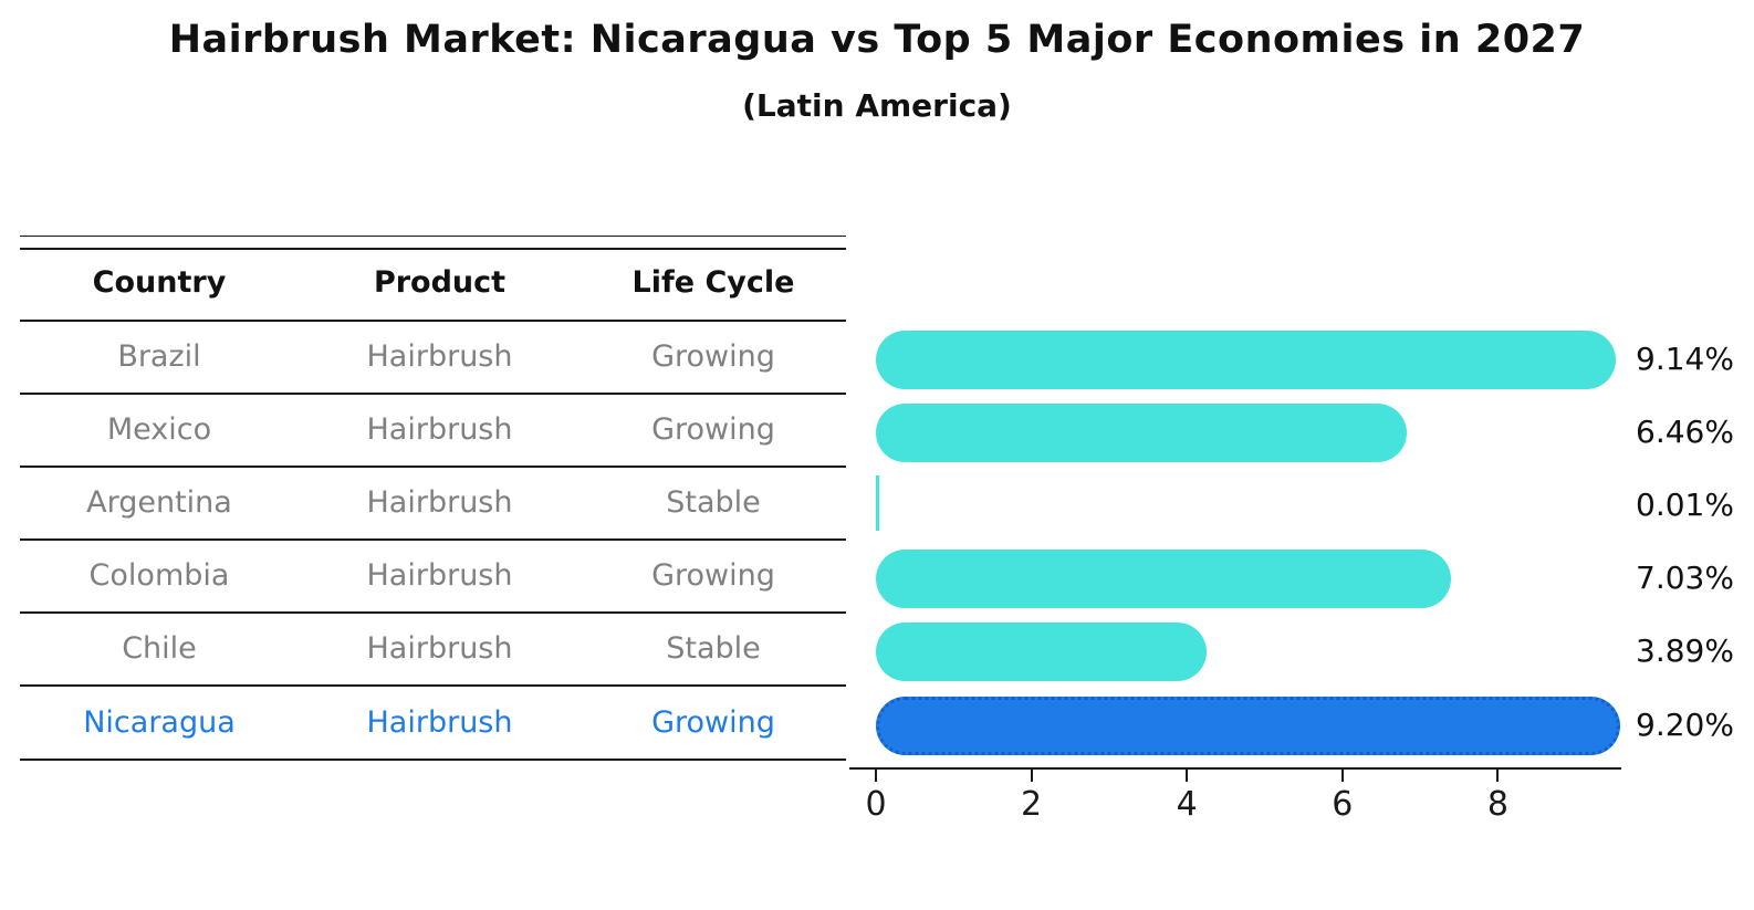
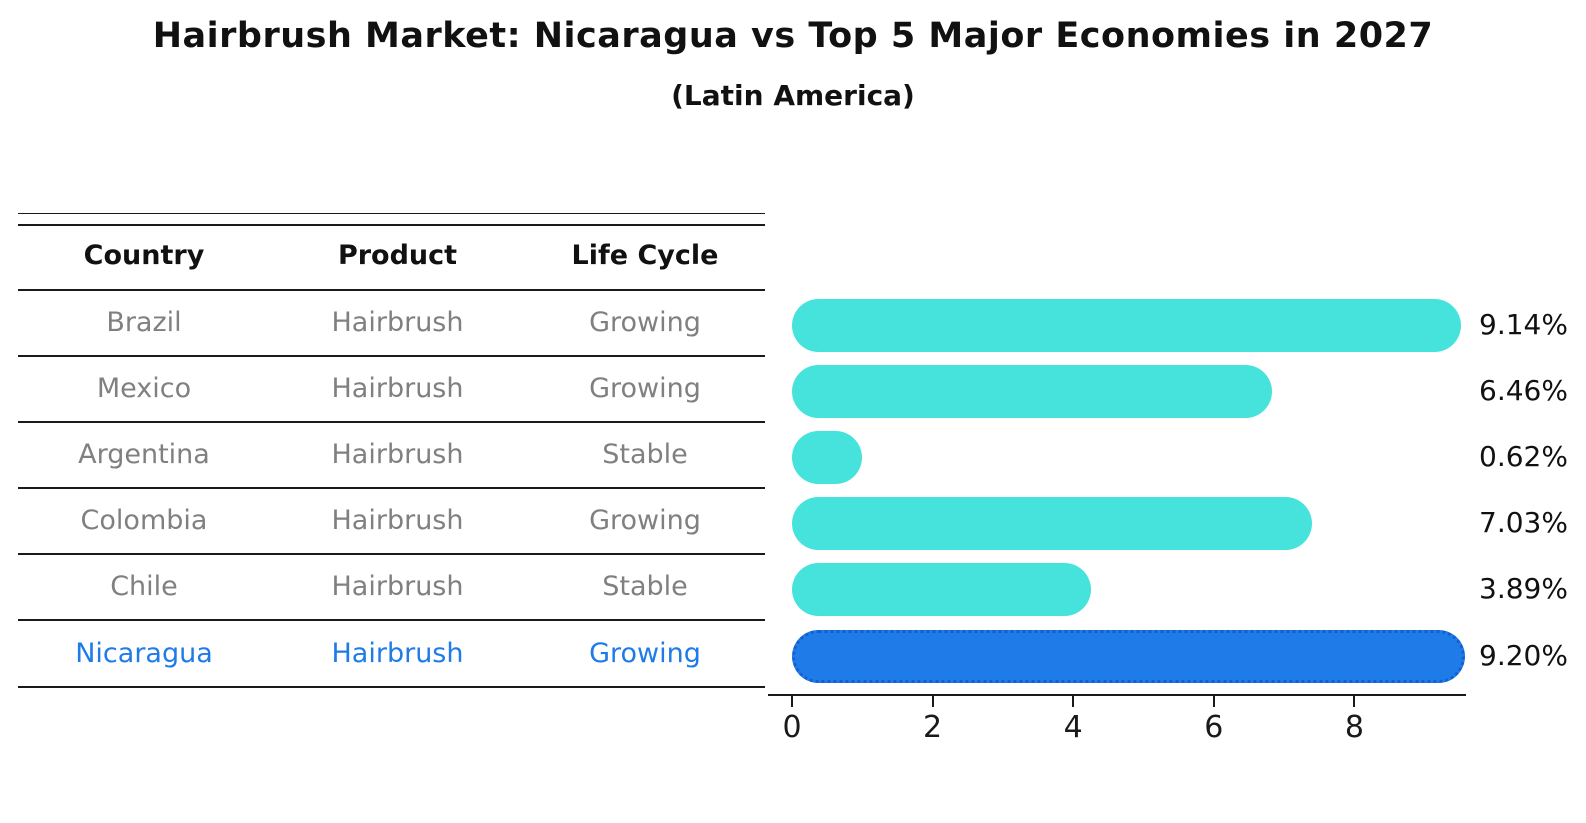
Argentina: 0.01% -> 0.62%
